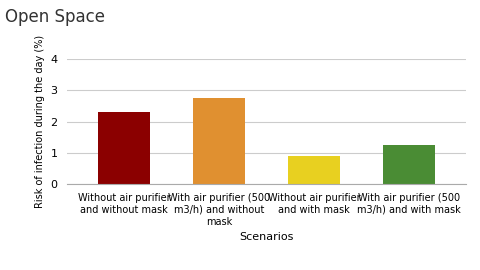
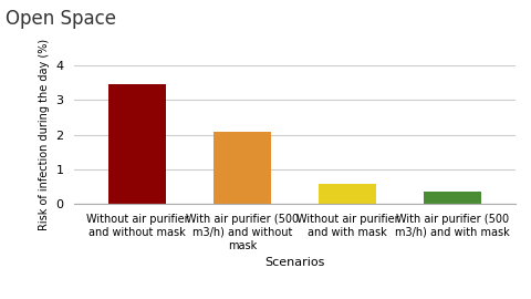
Without air purifier and without mask: 2.30 -> 3.48
With air purifier (500 m3/h) and without mask: 2.75 -> 2.07
Without air purifier and with mask: 0.90 -> 0.57
With air purifier (500 m3/h) and with mask: 1.25 -> 0.34
